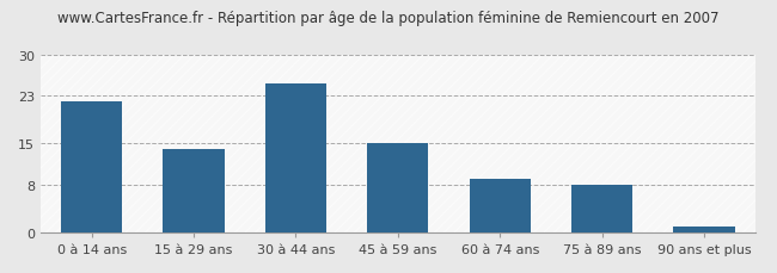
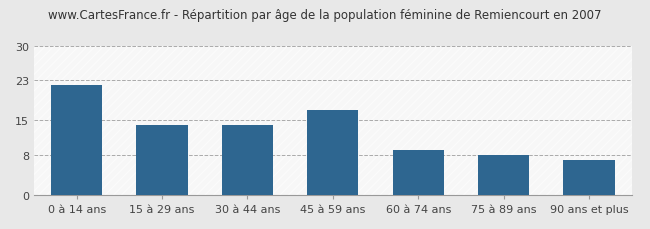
30 à 44 ans: 25 -> 14
45 à 59 ans: 15 -> 17
90 ans et plus: 1 -> 7
